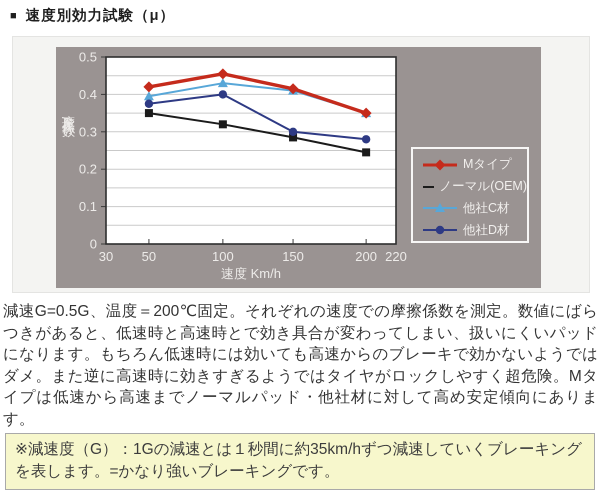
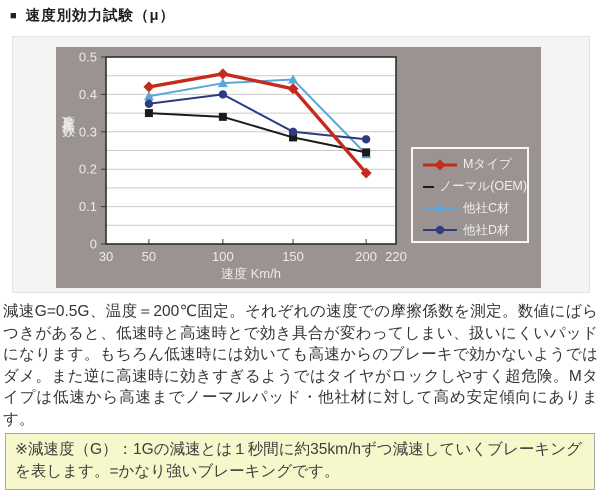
ノーマル(OEM)/100: 0.32 -> 0.34
他社C材/150: 0.41 -> 0.44
Mタイプ/200: 0.35 -> 0.19
他社C材/200: 0.35 -> 0.24
